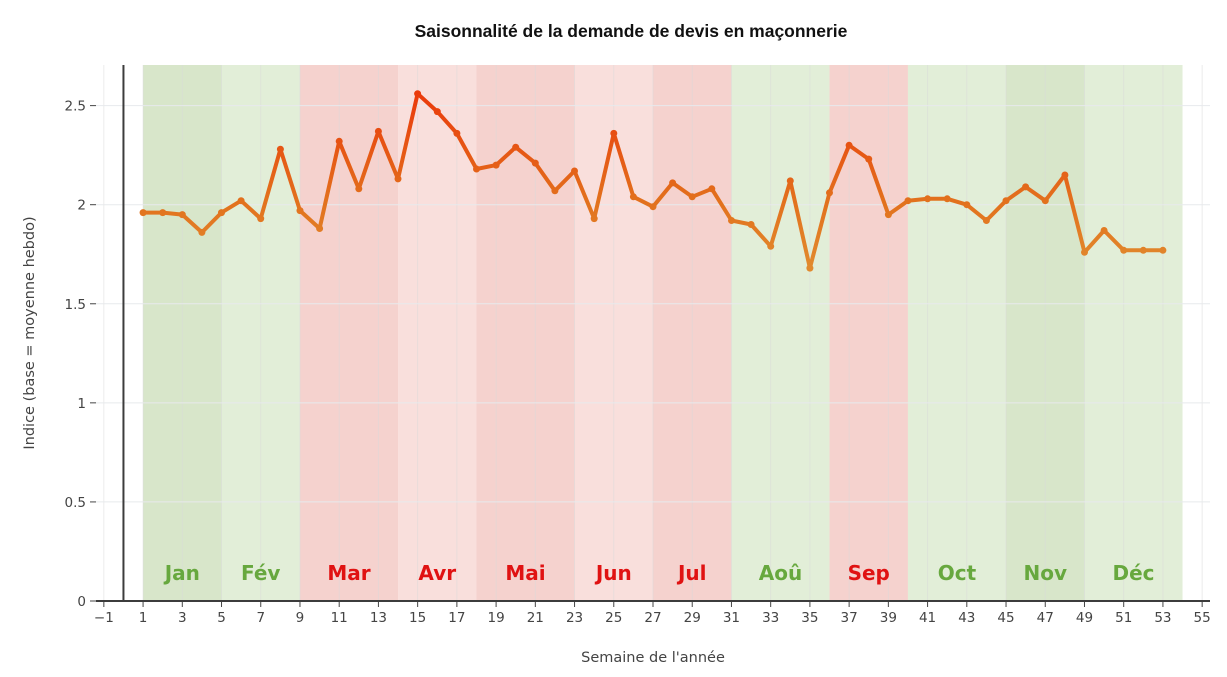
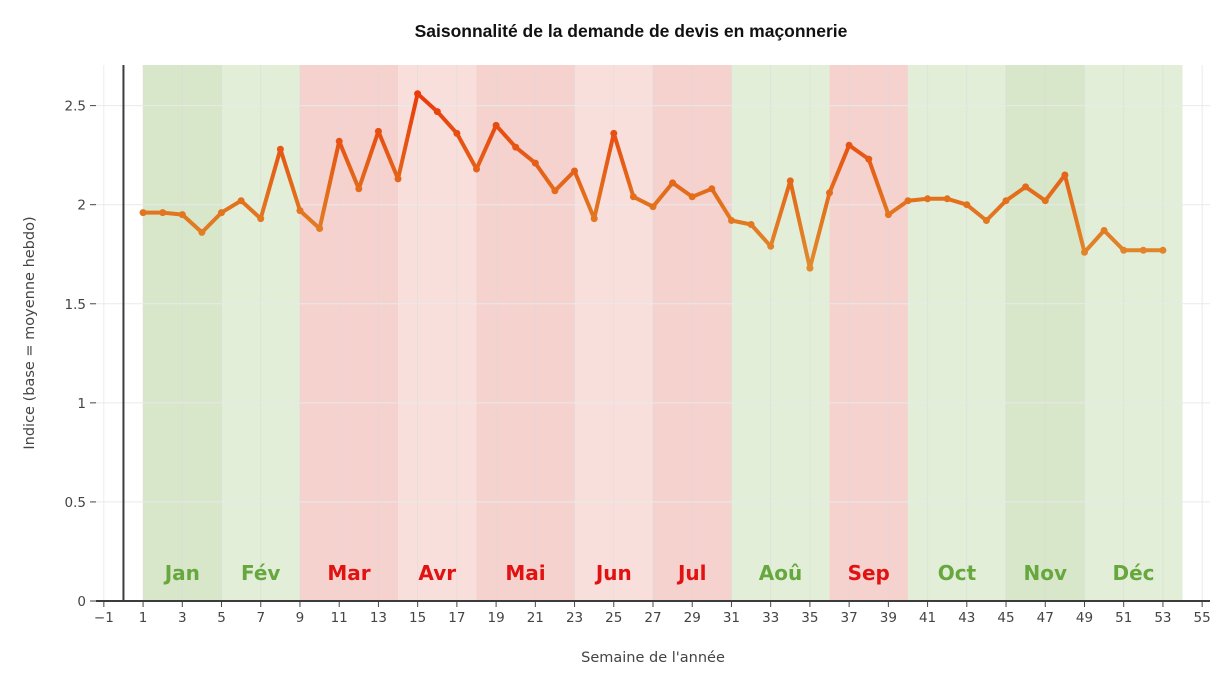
19: 2.20 -> 2.40
